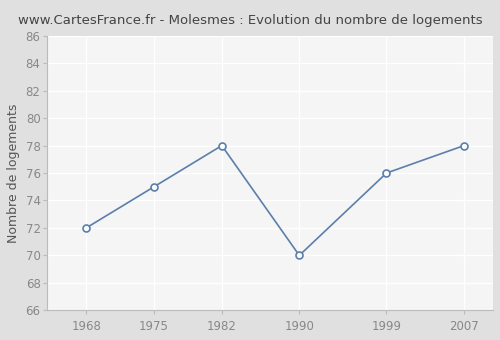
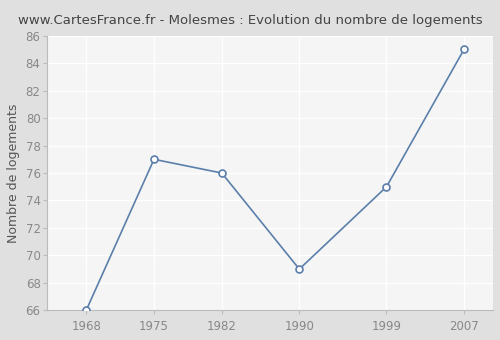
1968: 72 -> 66
1975: 75 -> 77
1982: 78 -> 76
1990: 70 -> 69
1999: 76 -> 75
2007: 78 -> 85
